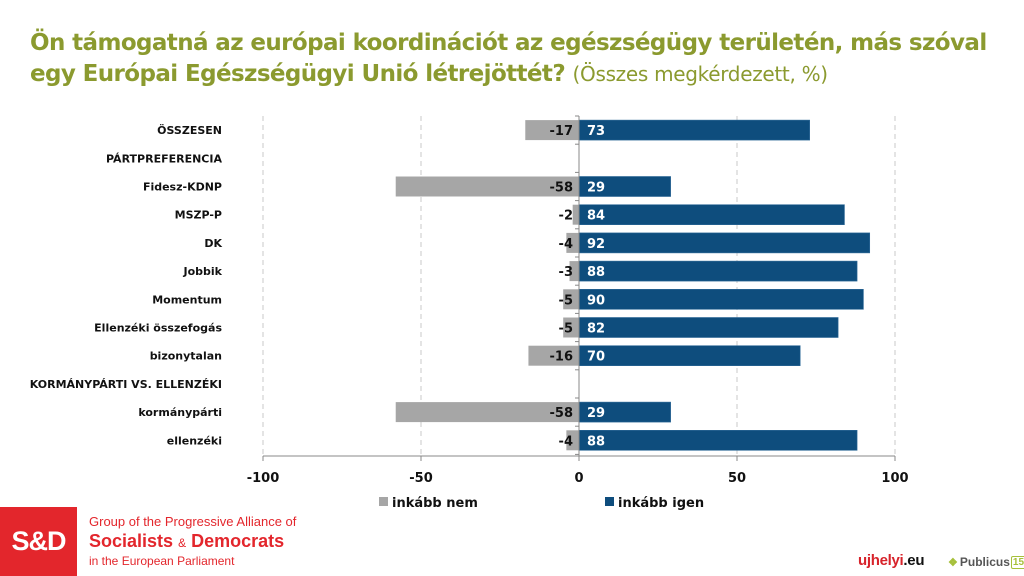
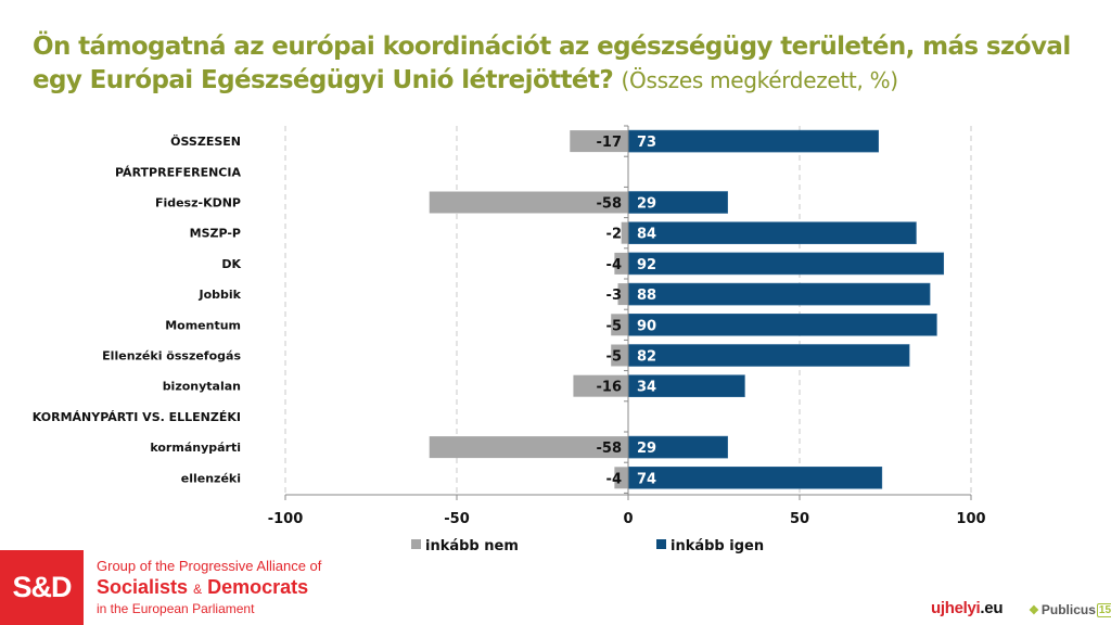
inkább igen/bizonytalan: 70 -> 34
inkább igen/ellenzéki: 88 -> 74
